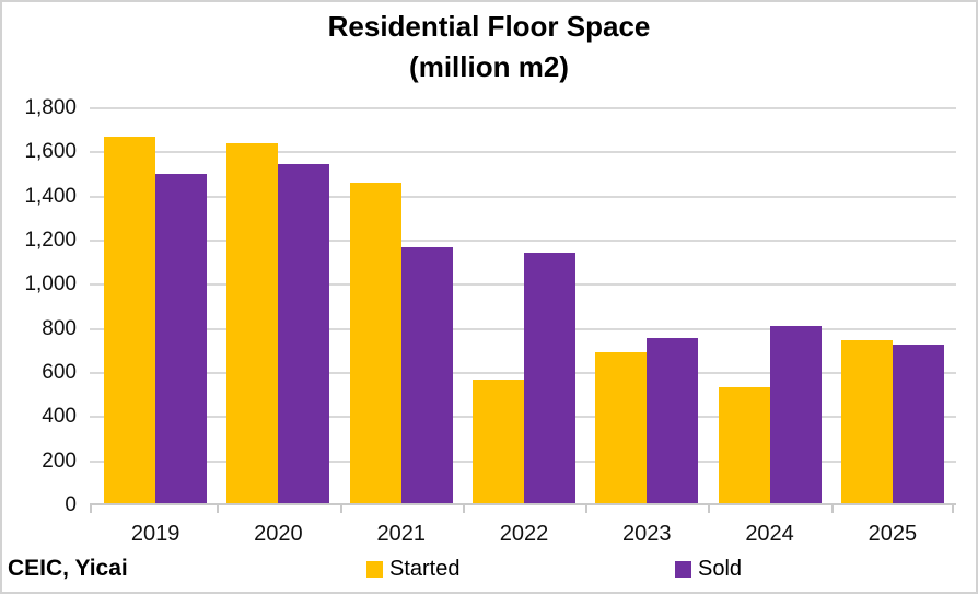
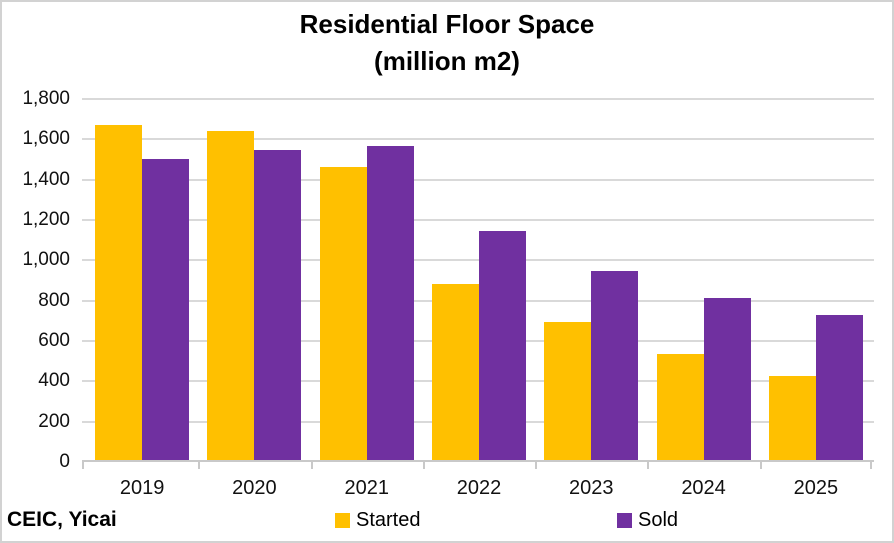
Sold/2021: 1170 -> 1560
Started/2022: 570 -> 880
Sold/2023: 760 -> 950
Started/2025: 750 -> 420
